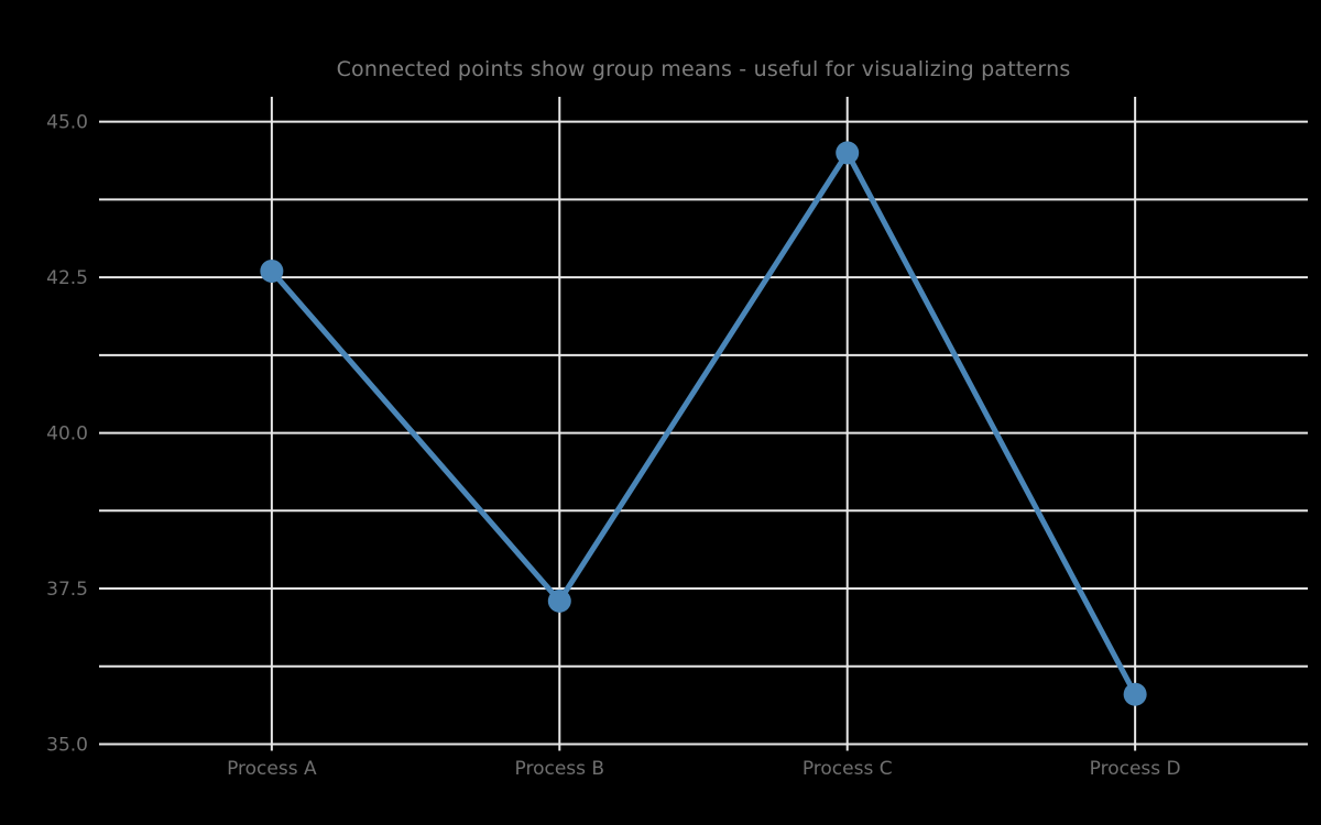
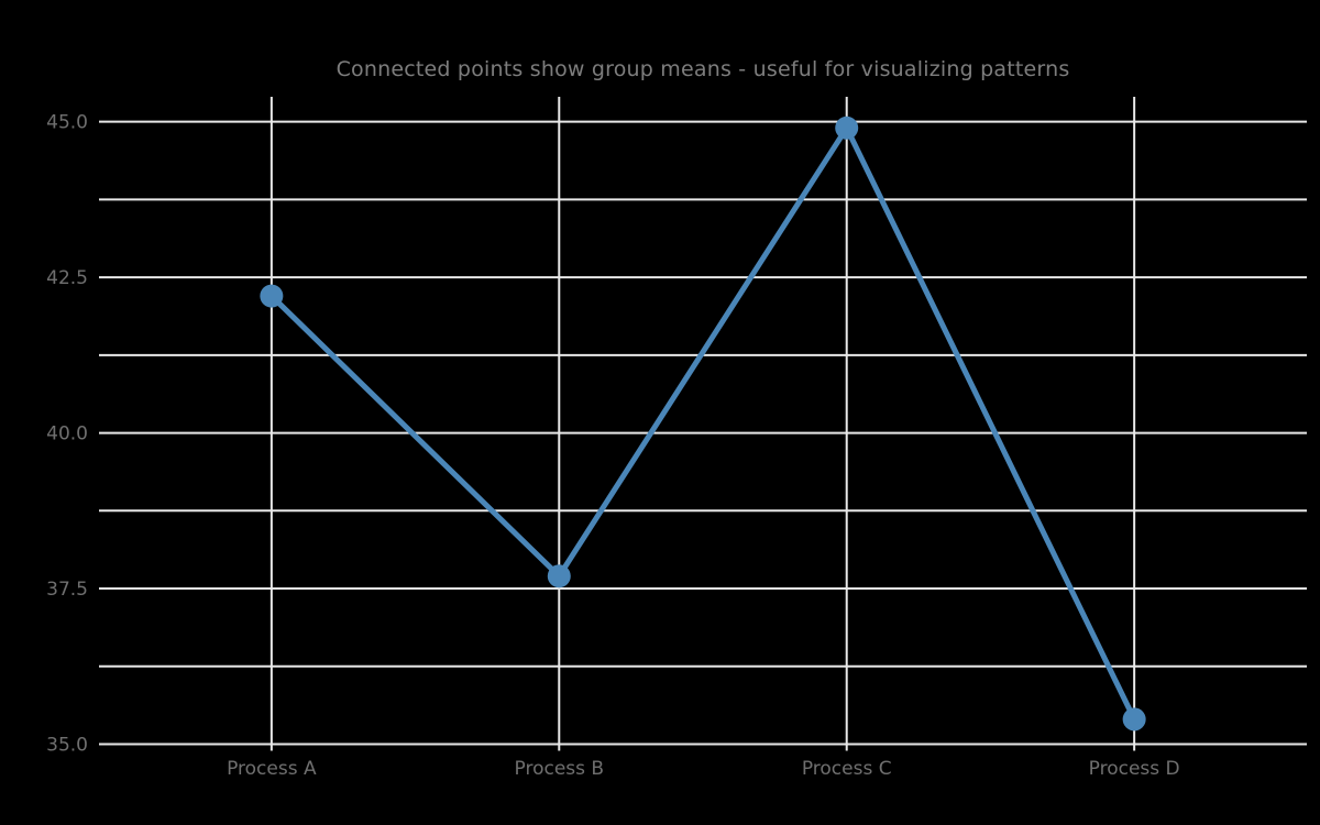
Process A: 42.6 -> 42.2
Process B: 37.3 -> 37.7
Process C: 44.5 -> 44.9
Process D: 35.8 -> 35.4
